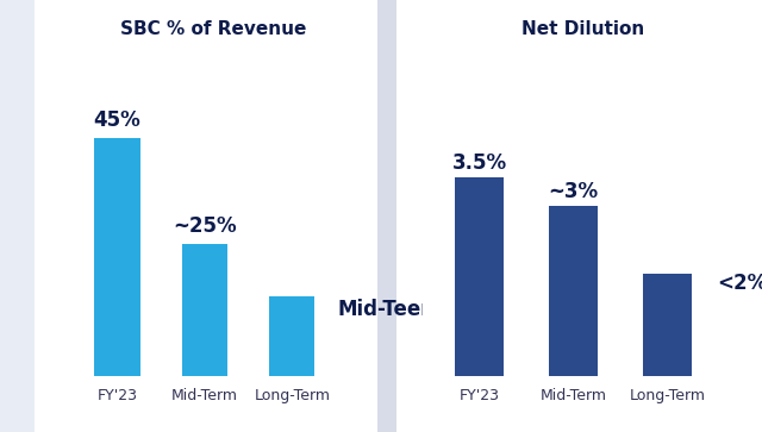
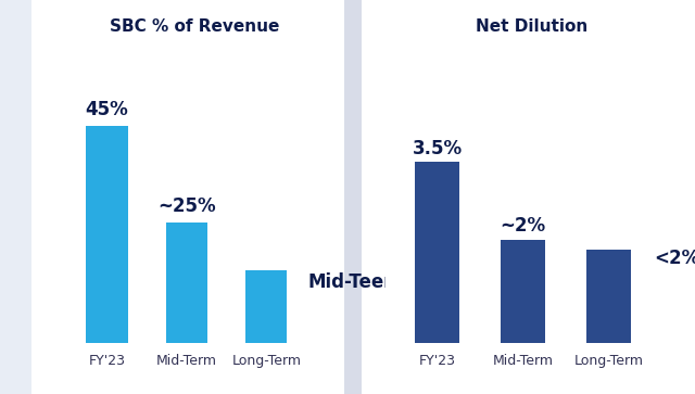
Net Dilution/Mid-Term: ~3% -> ~2%
